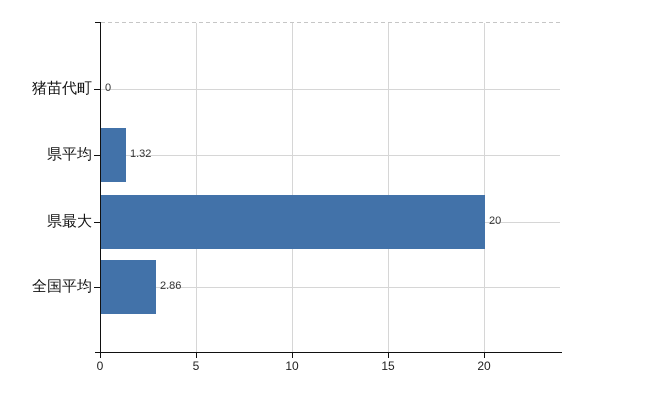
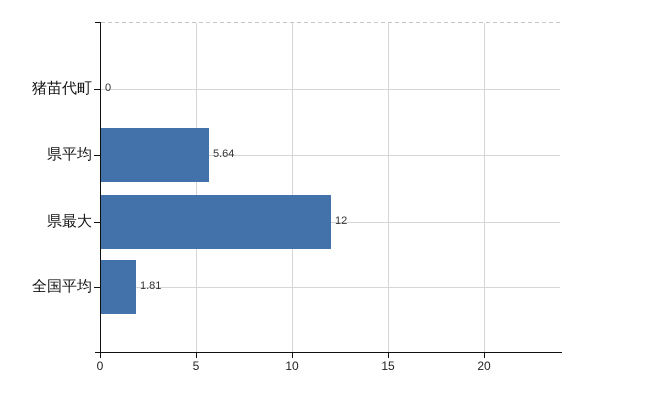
県平均: 1.32 -> 5.64
県最大: 20 -> 12
全国平均: 2.86 -> 1.81
